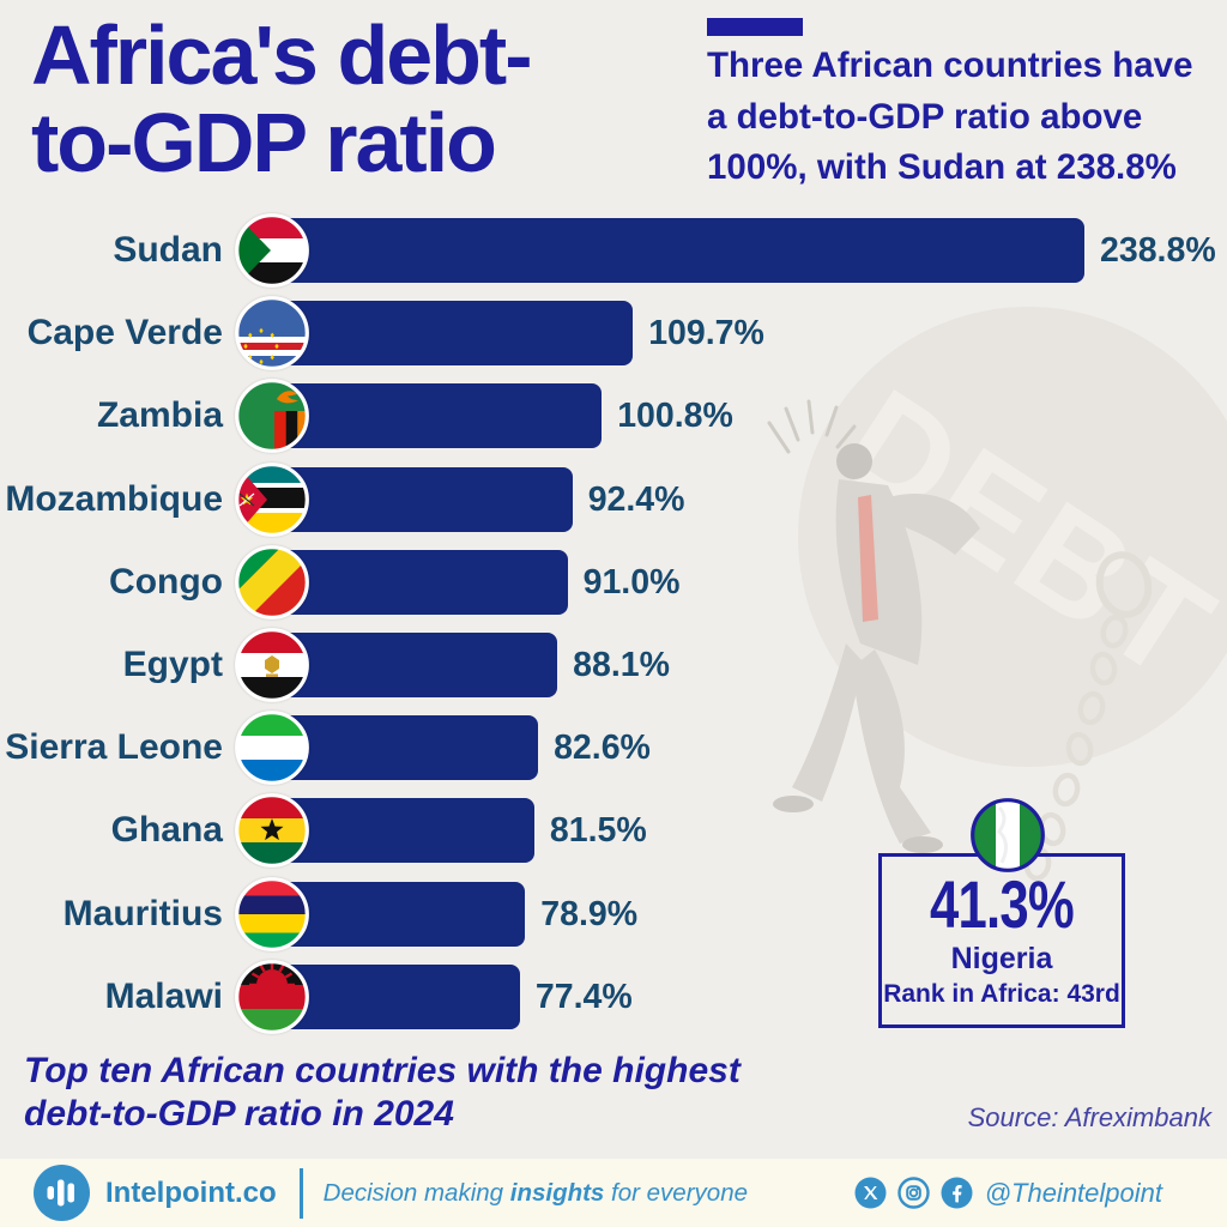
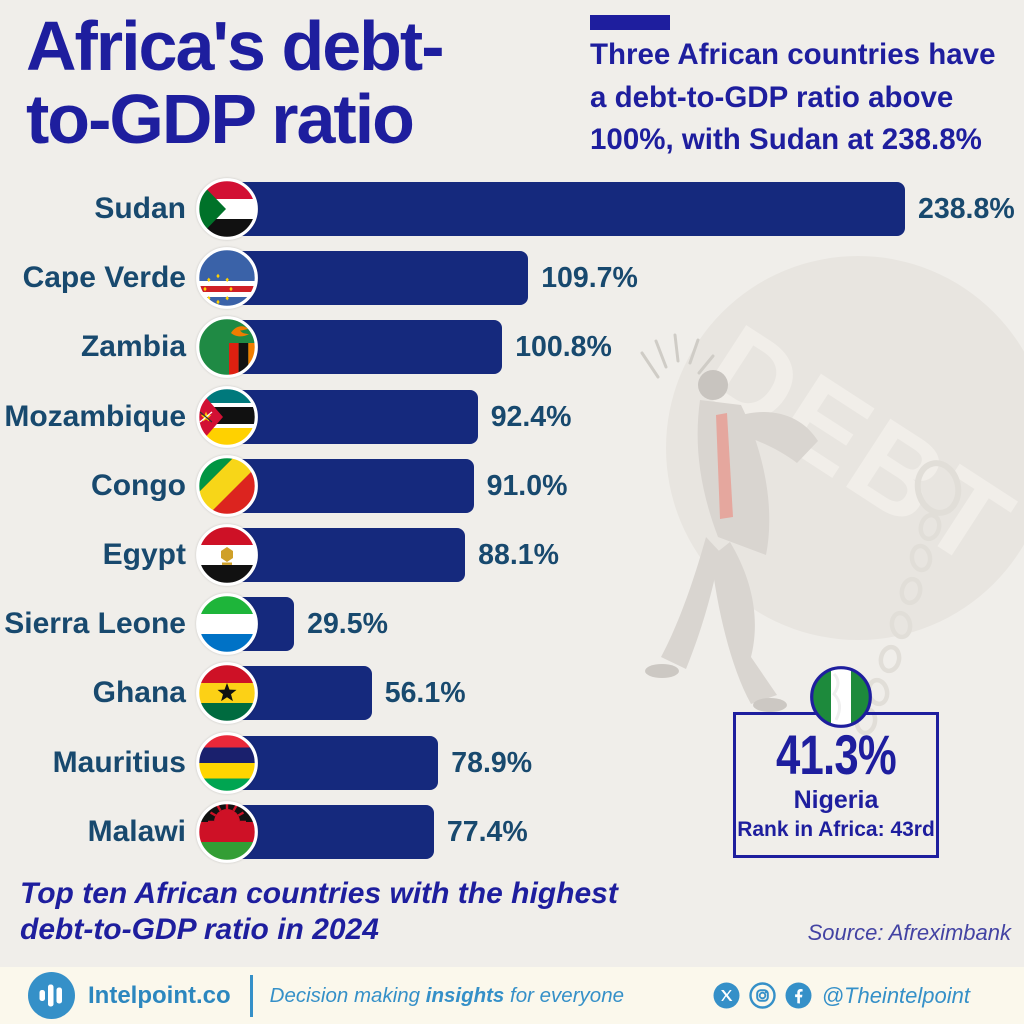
Sierra Leone: 82.6% -> 29.5%
Ghana: 81.5% -> 56.1%
